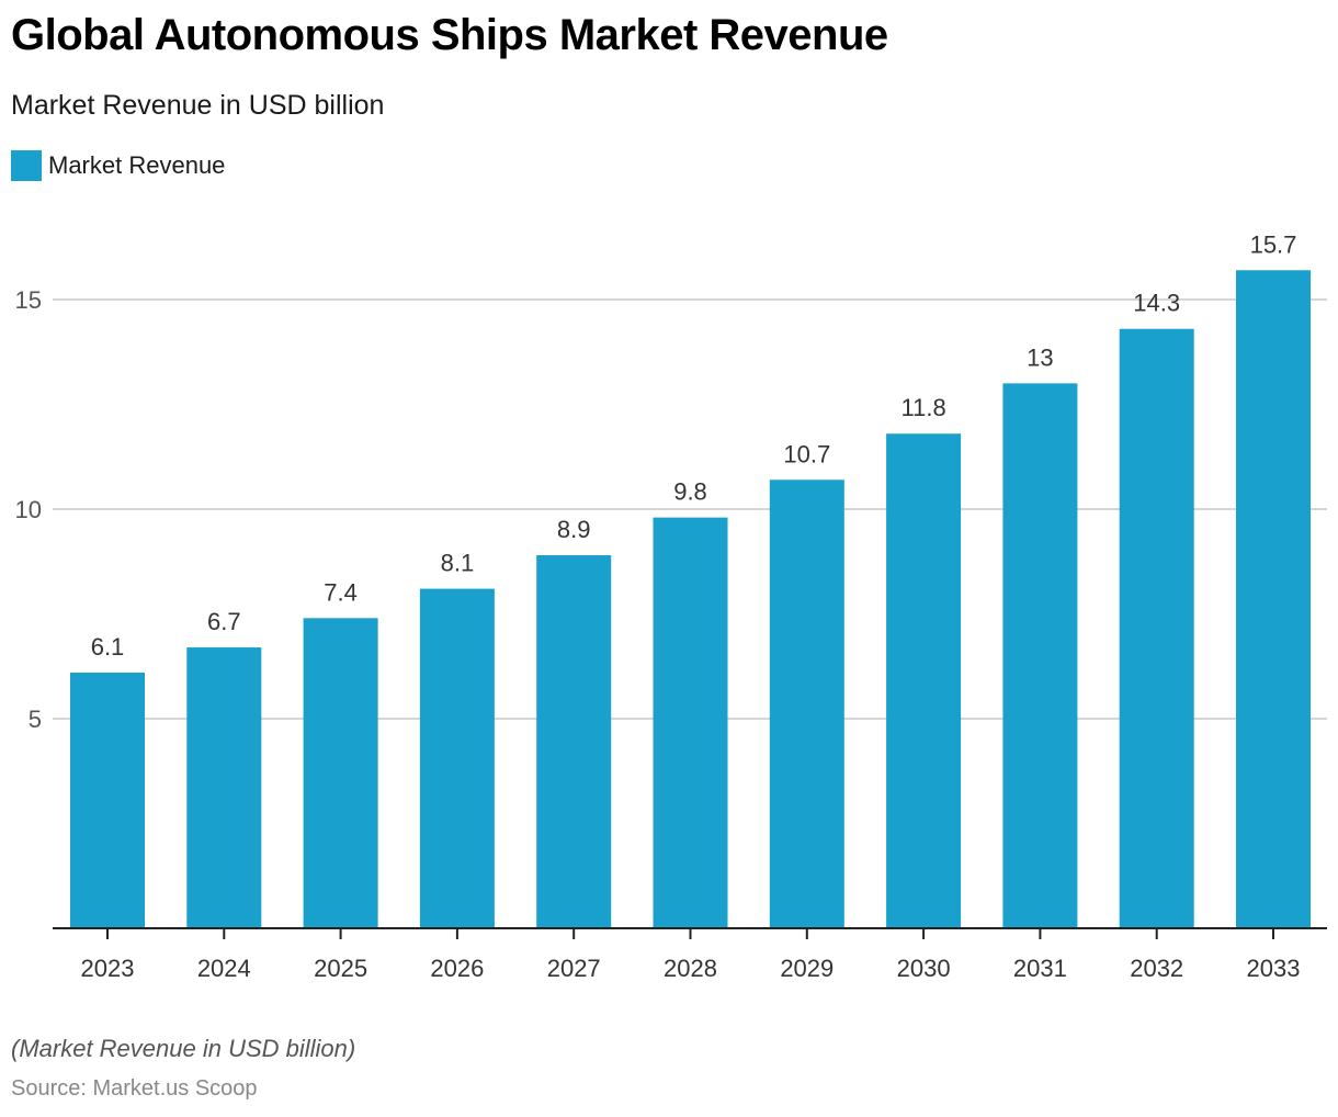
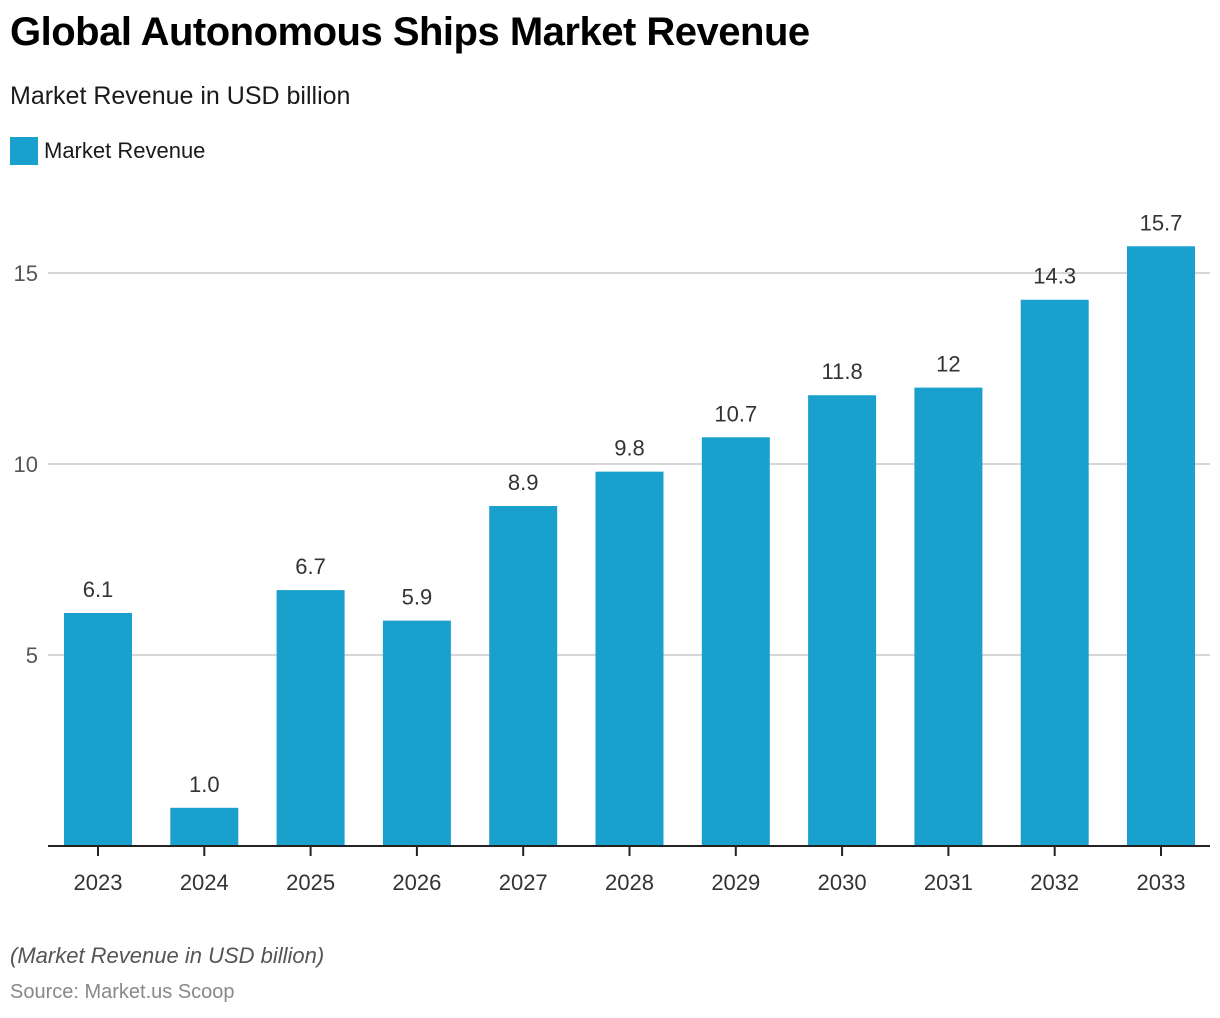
2024: 6.7 -> 1.0
2025: 7.4 -> 6.7
2026: 8.1 -> 5.9
2031: 13 -> 12
